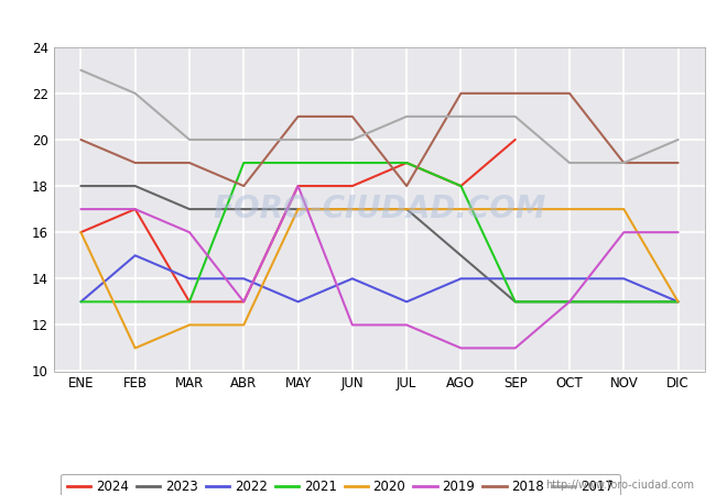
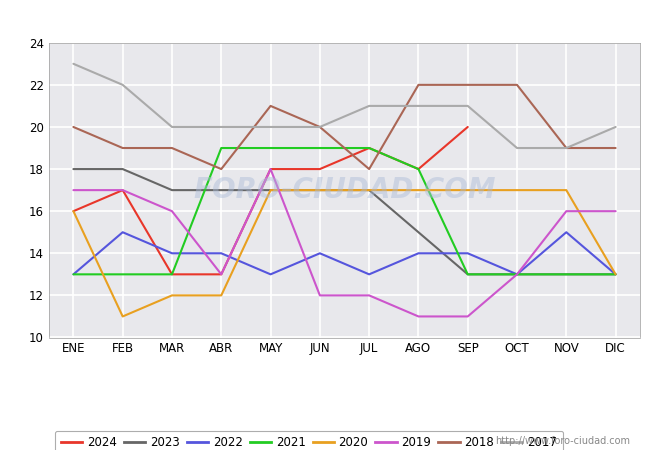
2018/JUN: 21 -> 20
2022/OCT: 14 -> 13
2022/NOV: 14 -> 15
